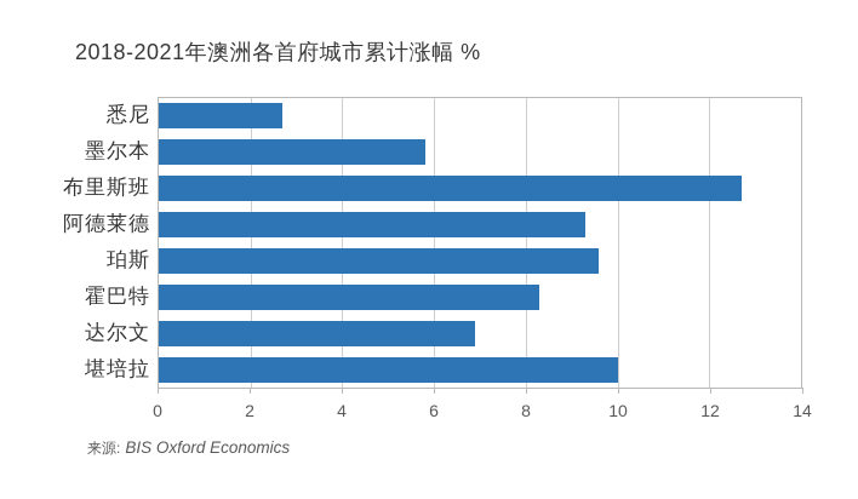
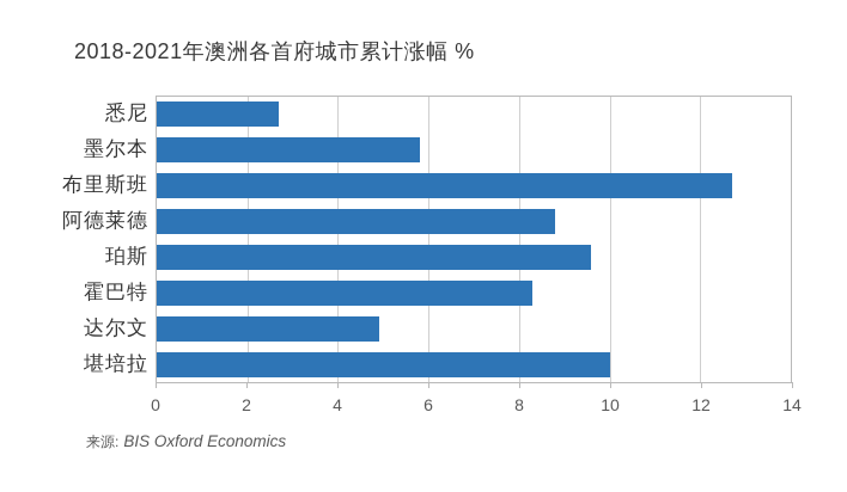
阿德莱德: 9.3 -> 8.8
达尔文: 6.9 -> 4.9
